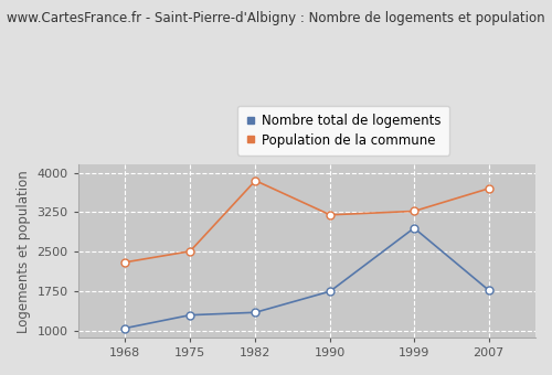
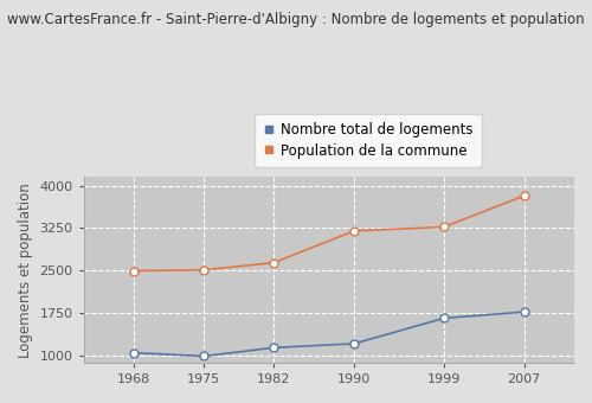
Population de la commune/1968: 2300 -> 2500
Nombre total de logements/1975: 1300 -> 990
Nombre total de logements/1982: 1350 -> 1140
Population de la commune/1982: 3850 -> 2640
Nombre total de logements/1990: 1750 -> 1210
Nombre total de logements/1999: 2950 -> 1660
Population de la commune/2007: 3700 -> 3820
